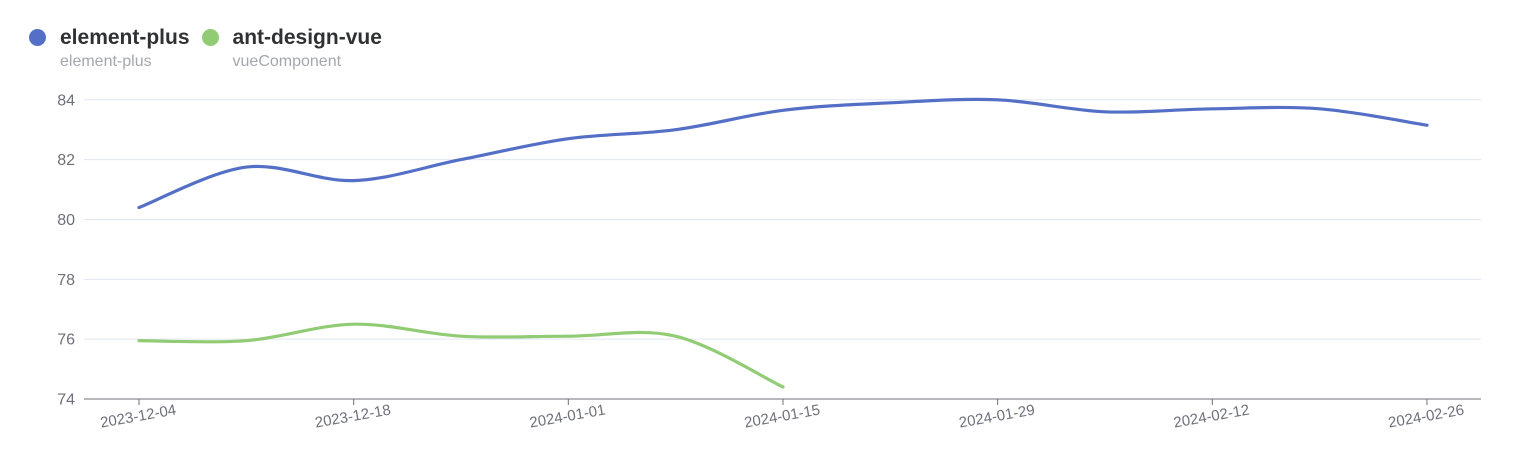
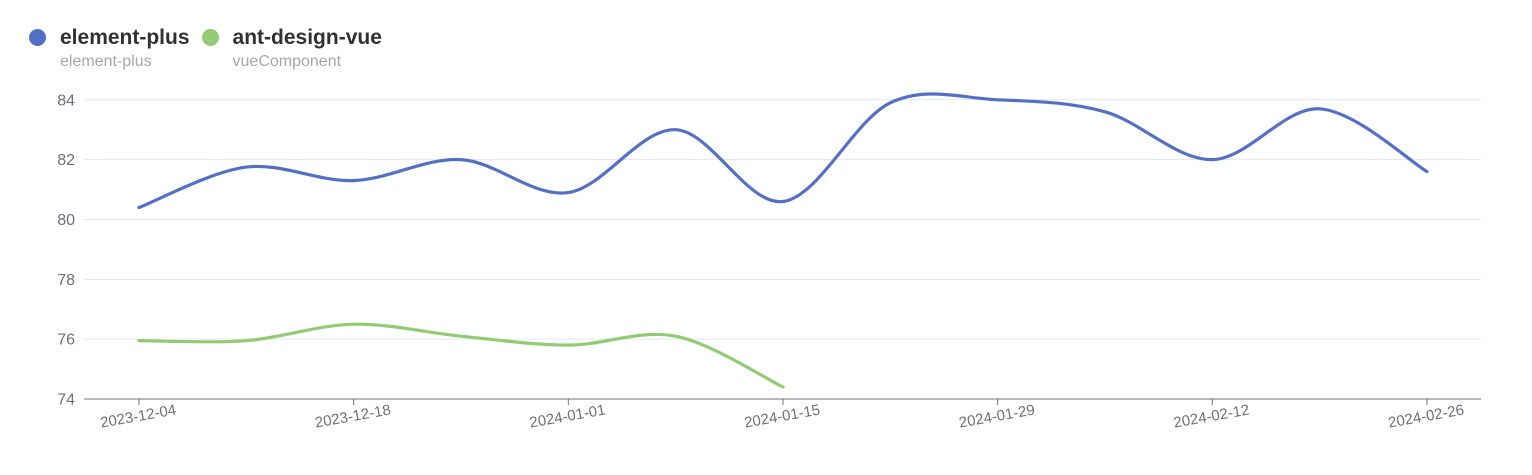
element-plus/2024-01-01: 82.7 -> 80.9
ant-design-vue/2024-01-01: 76.1 -> 75.8
element-plus/2024-01-15: 83.7 -> 80.6
element-plus/2024-02-12: 83.7 -> 82.0
element-plus/2024-02-26: 83.2 -> 81.6
